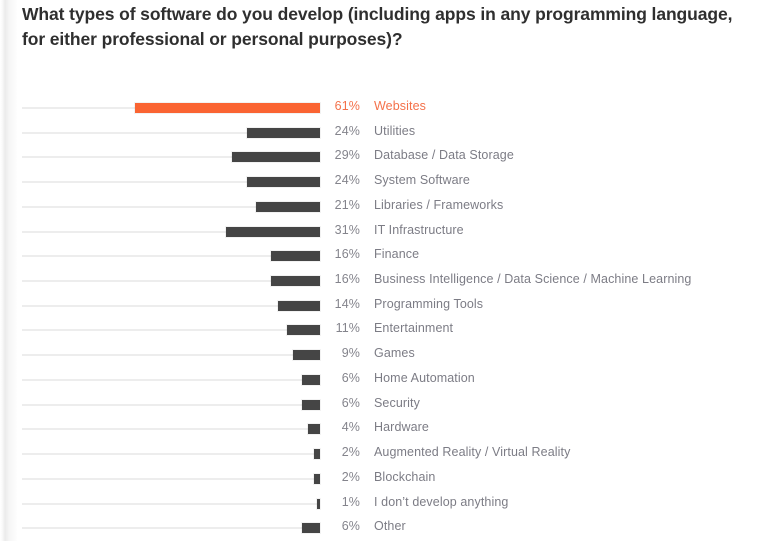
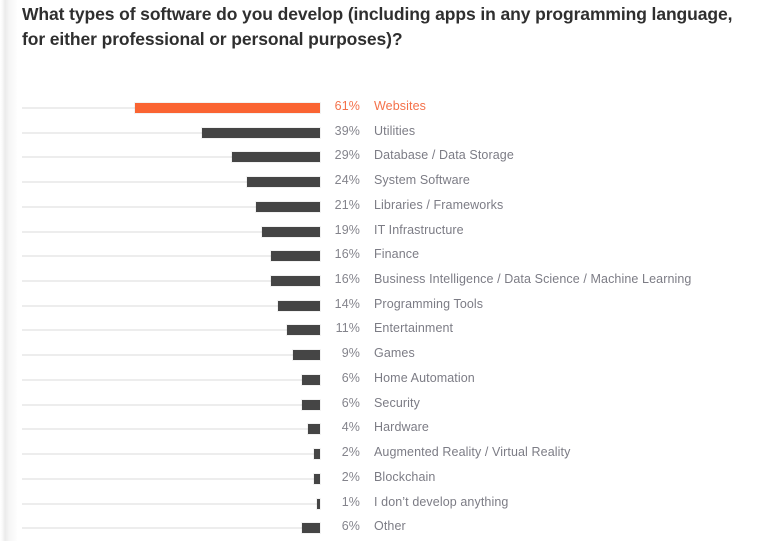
Utilities: 24% -> 39%
IT Infrastructure: 31% -> 19%
